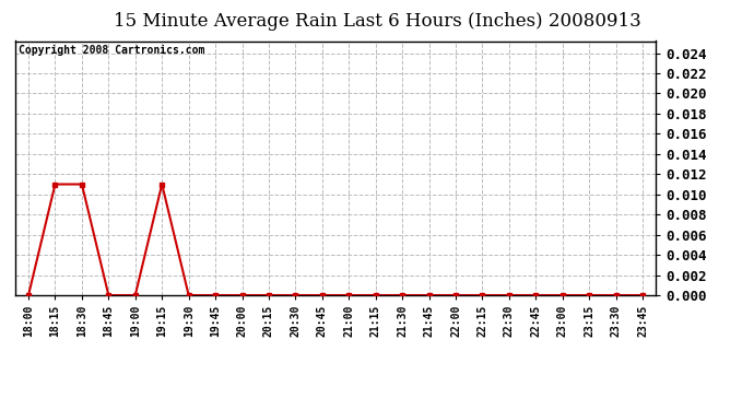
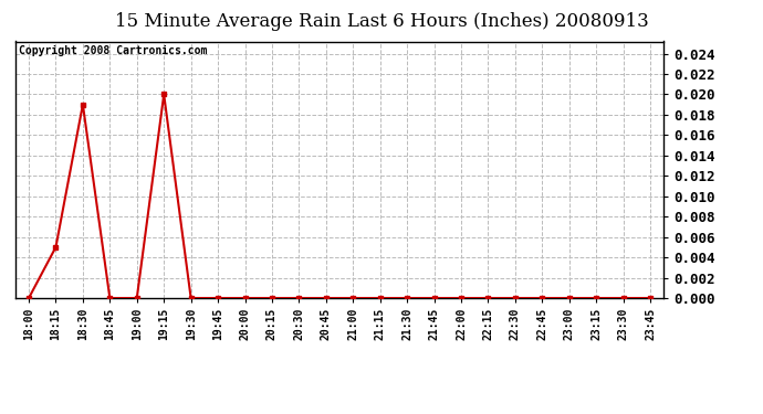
18:15: 0.011 -> 0.005
18:30: 0.011 -> 0.019
19:15: 0.011 -> 0.020
